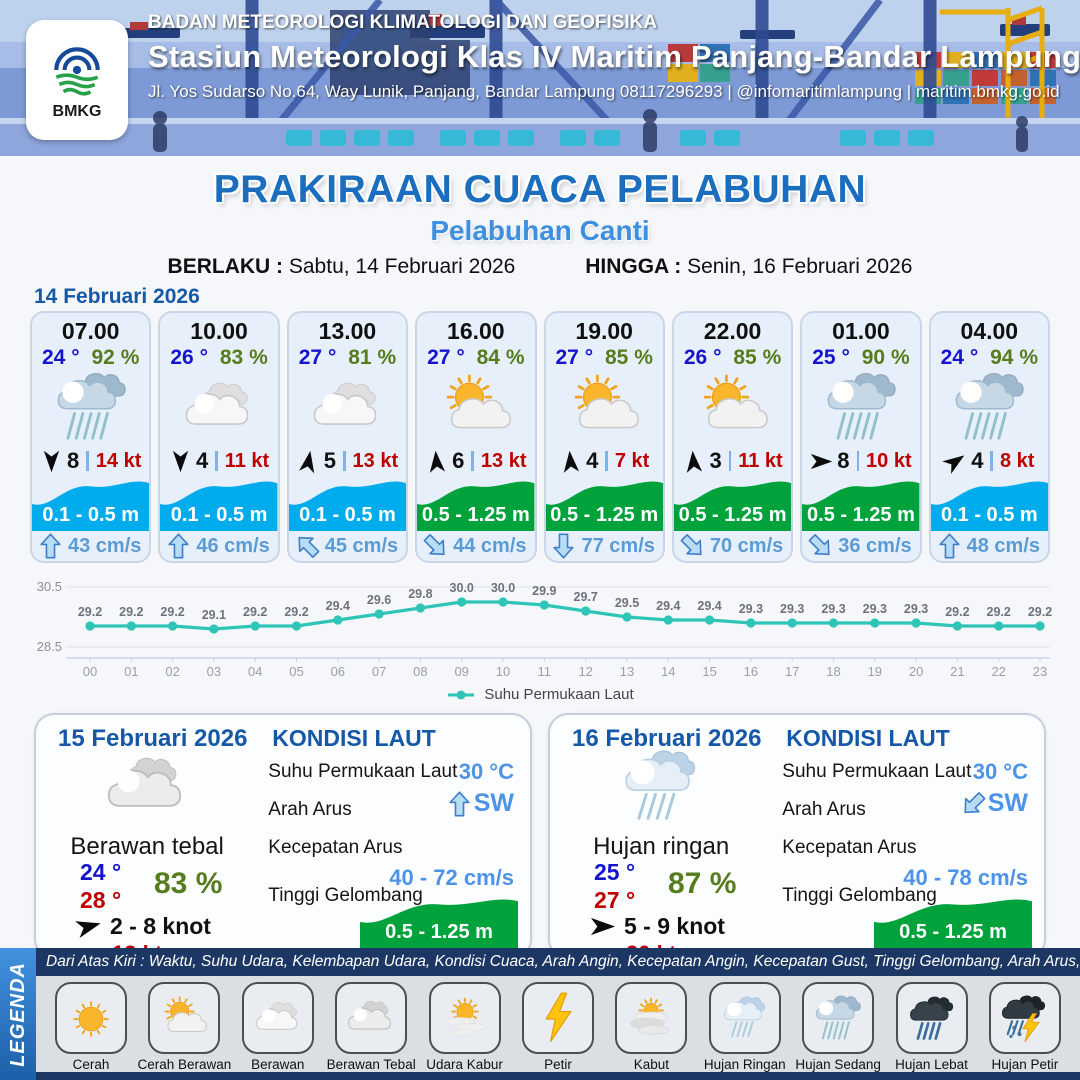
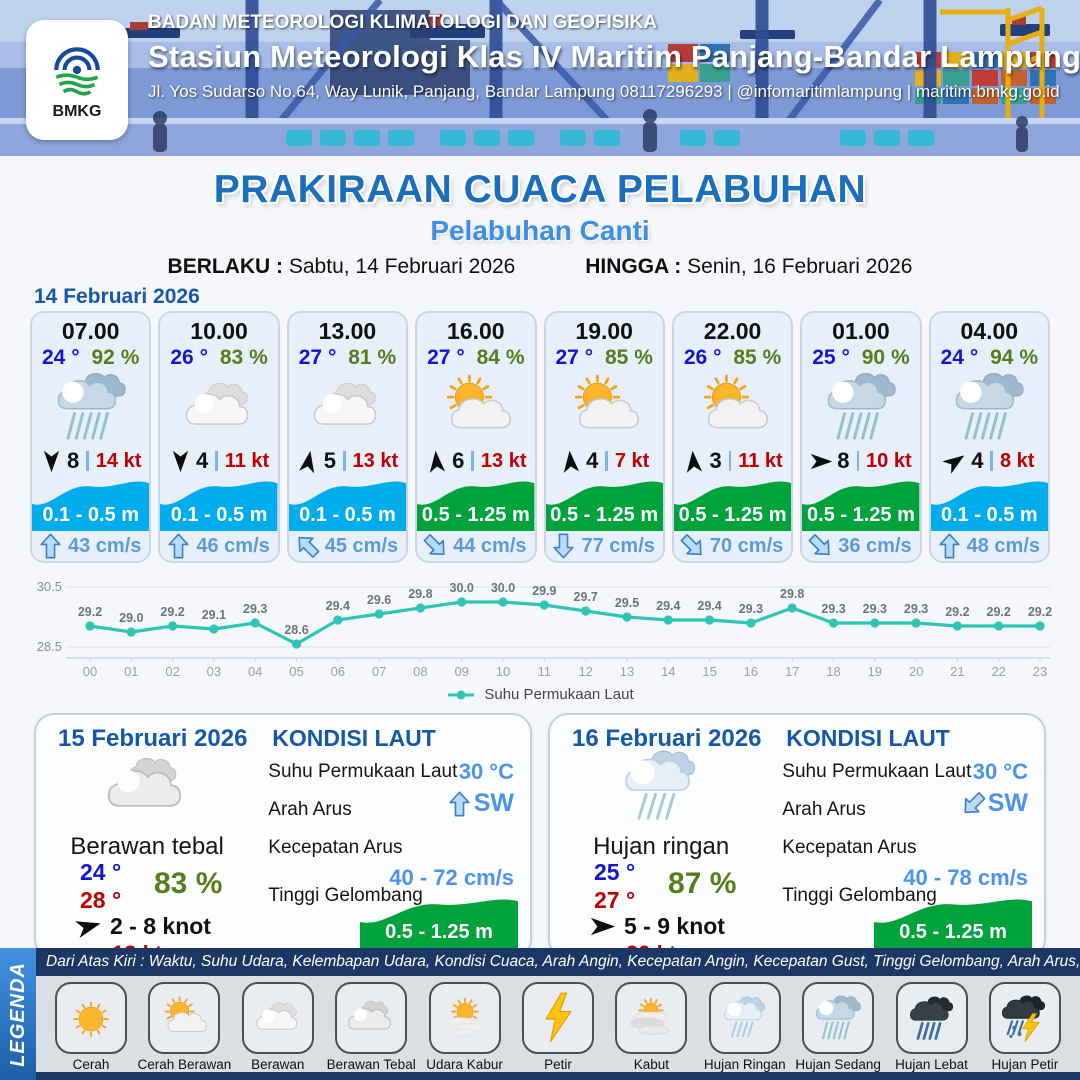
01: 29.2 -> 29.0
04: 29.2 -> 29.3
05: 29.2 -> 28.6
17: 29.3 -> 29.8
